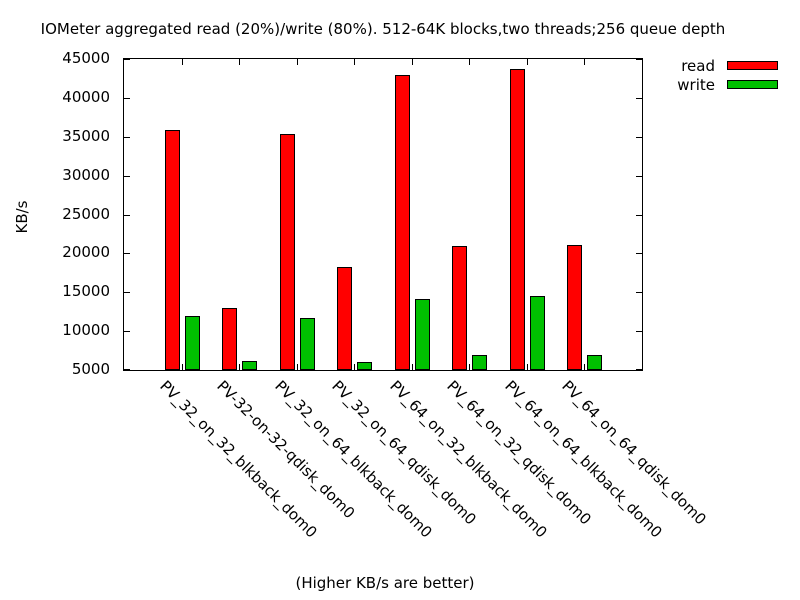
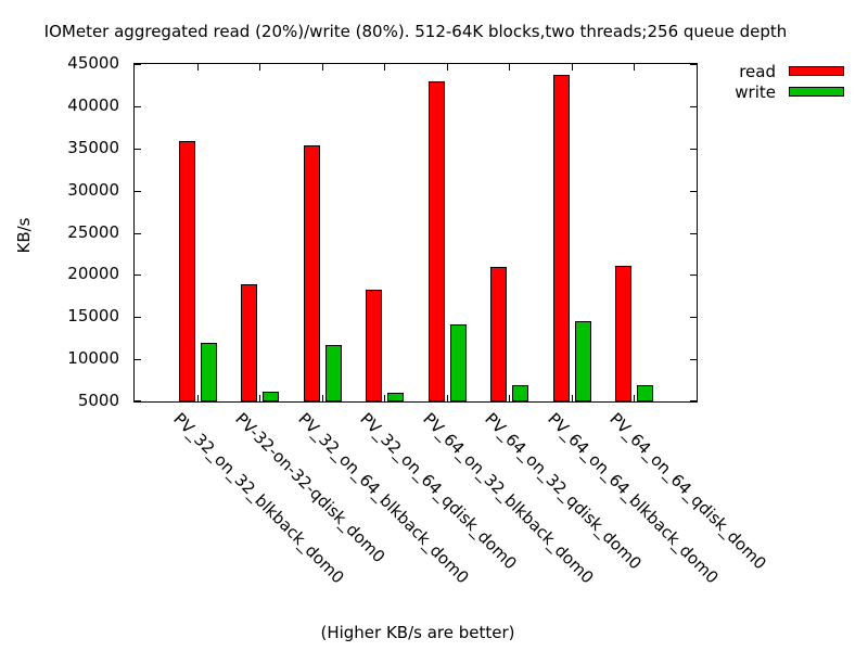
read/PV-32-on-32-qdisk_dom0: 13000 -> 19000
